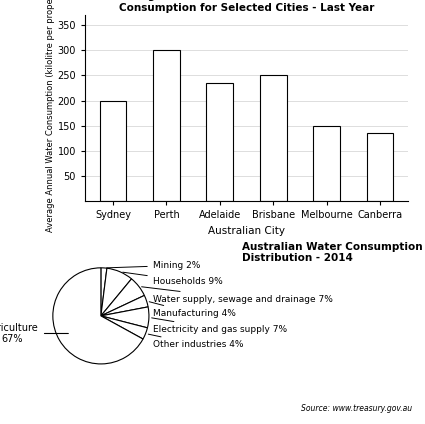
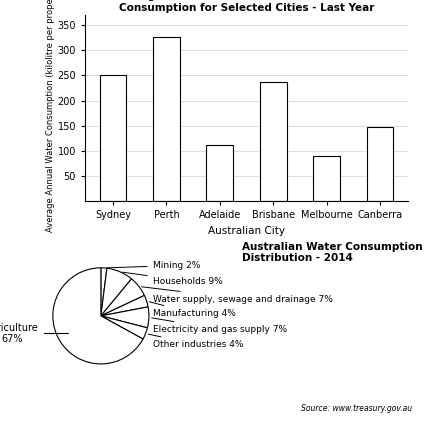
Sydney: 200 -> 250
Perth: 300 -> 326
Adelaide: 235 -> 112
Brisbane: 250 -> 236
Melbourne: 150 -> 90
Canberra: 135 -> 148
